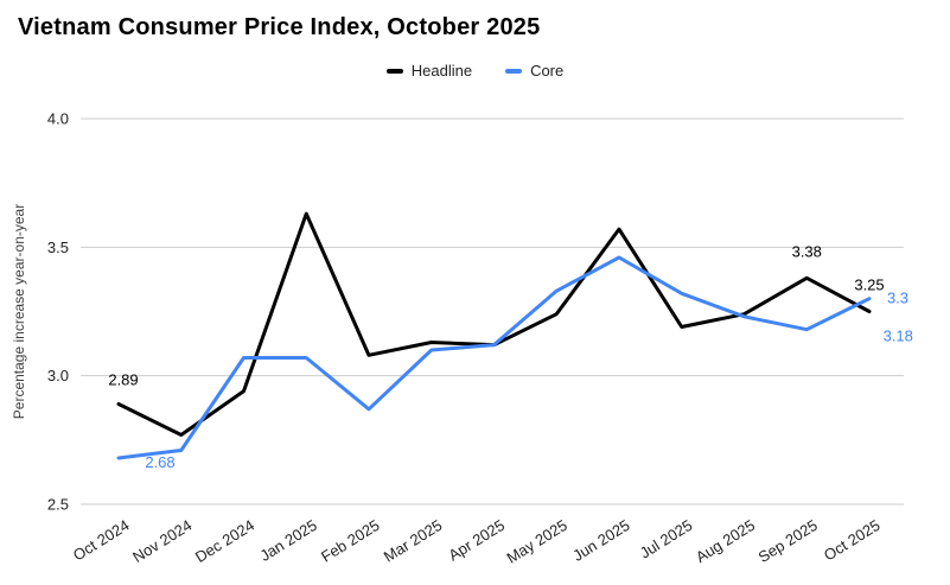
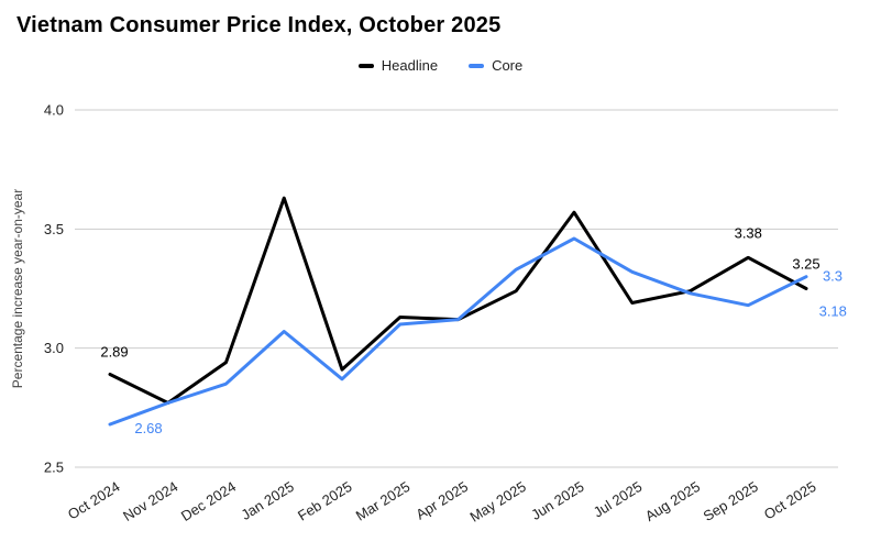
Core/Nov 2024: 2.71 -> 2.77
Core/Dec 2024: 3.07 -> 2.85
Headline/Feb 2025: 3.08 -> 2.91
